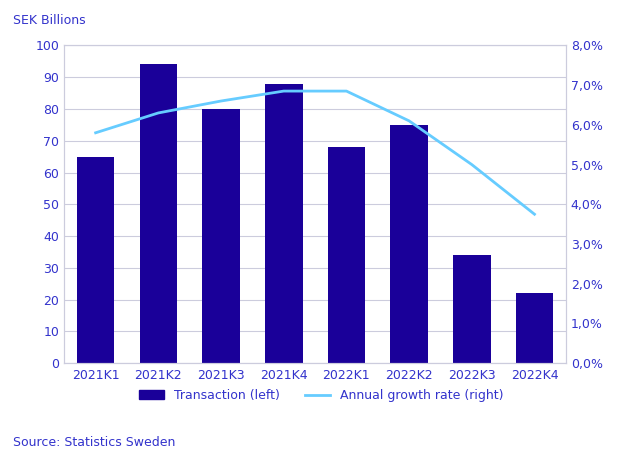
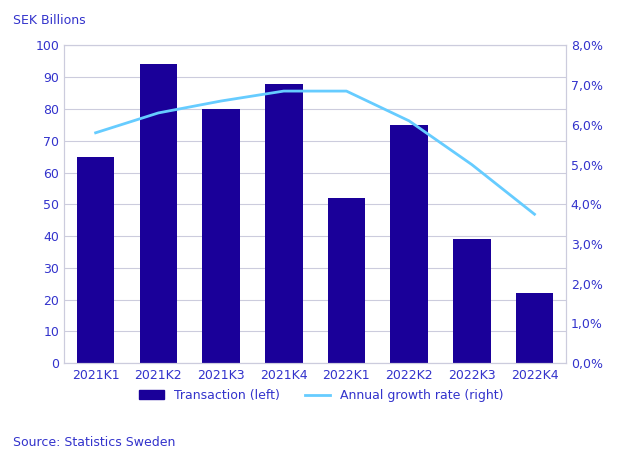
Transaction (left)/2022K1: 68 -> 52
Transaction (left)/2022K3: 34 -> 39
